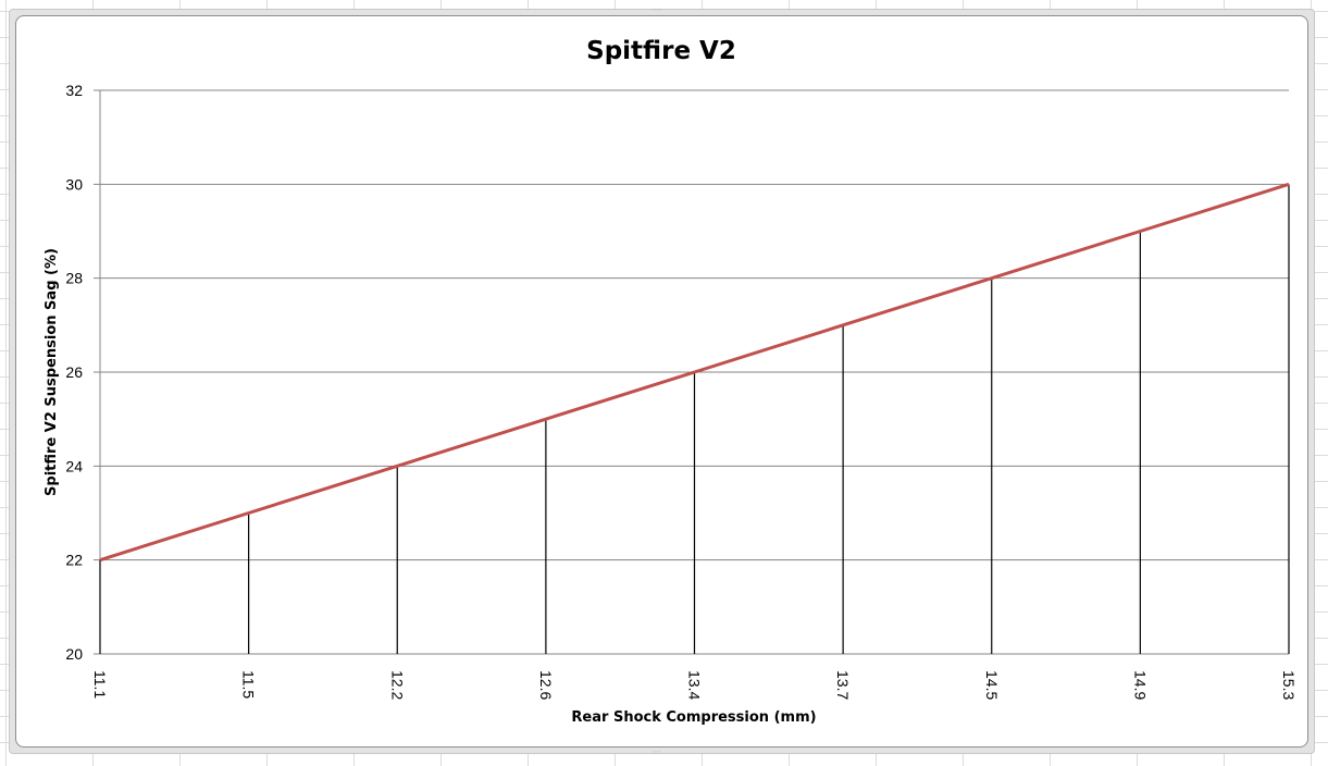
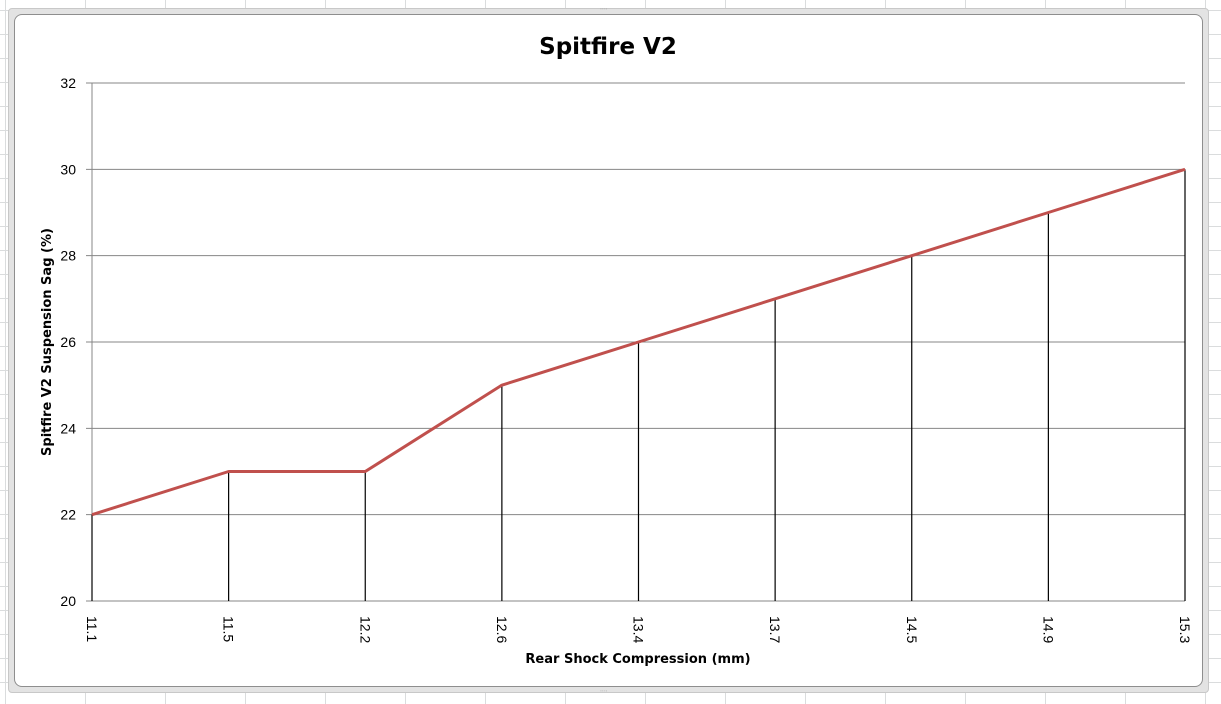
12.2: 24 -> 23
